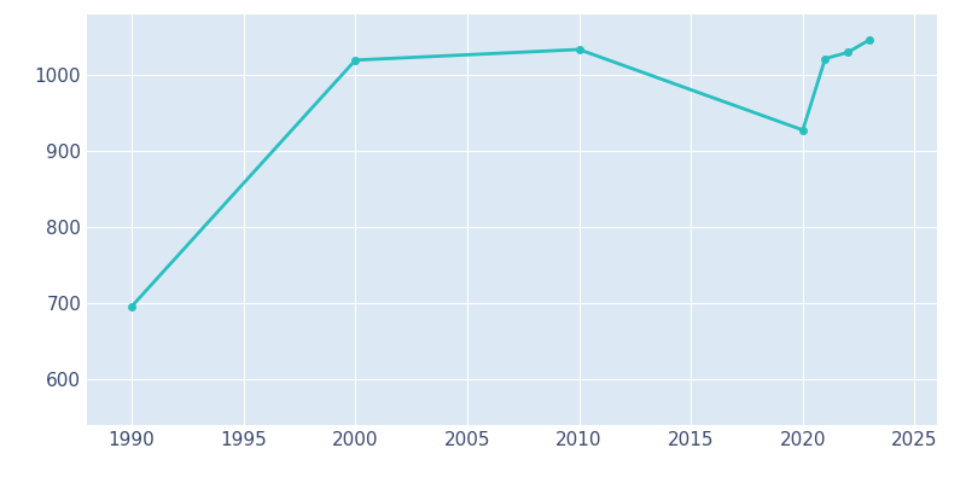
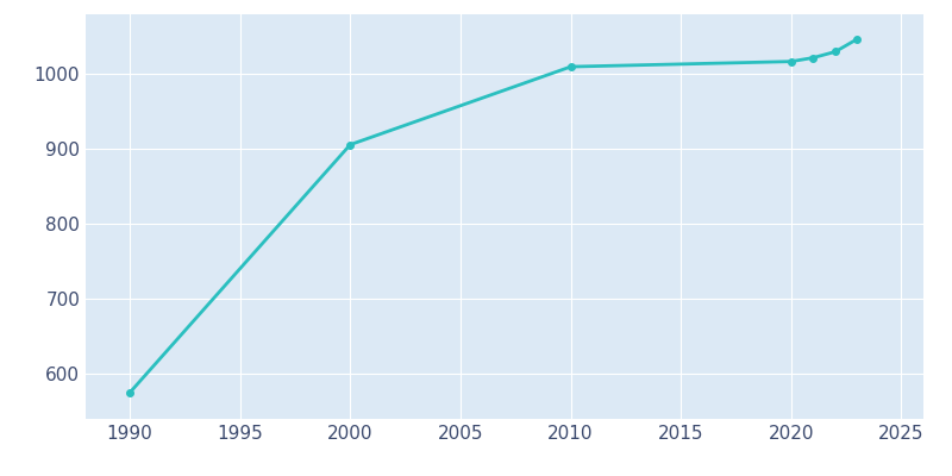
1990: 696 -> 575
2000: 1020 -> 906
2010: 1034 -> 1010
2020: 928 -> 1017
